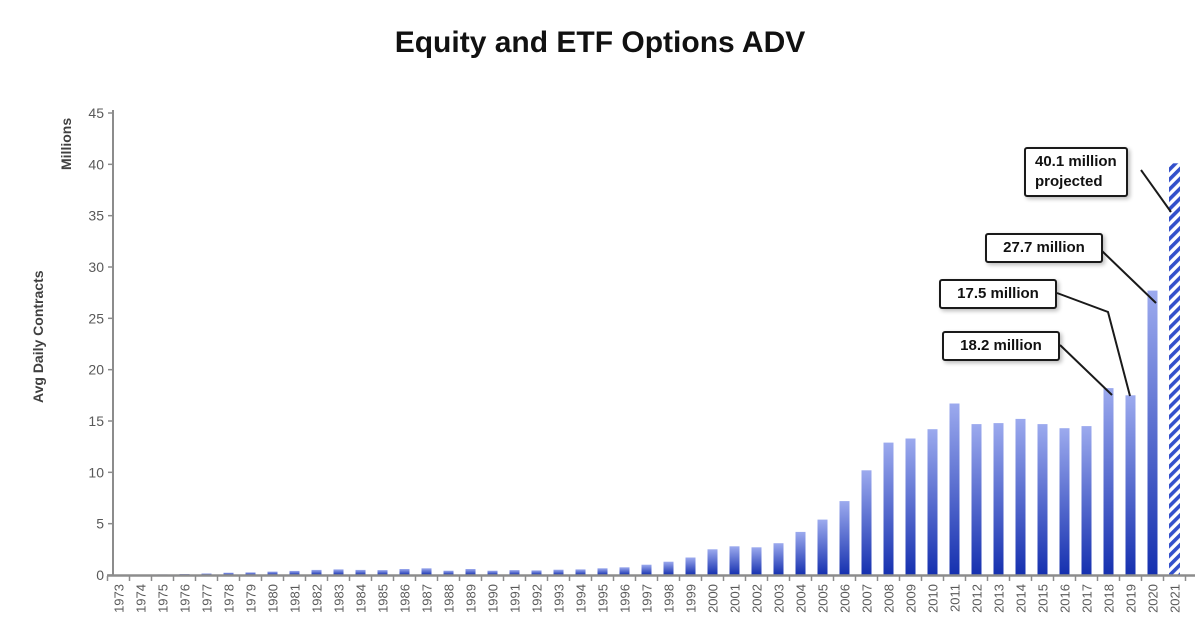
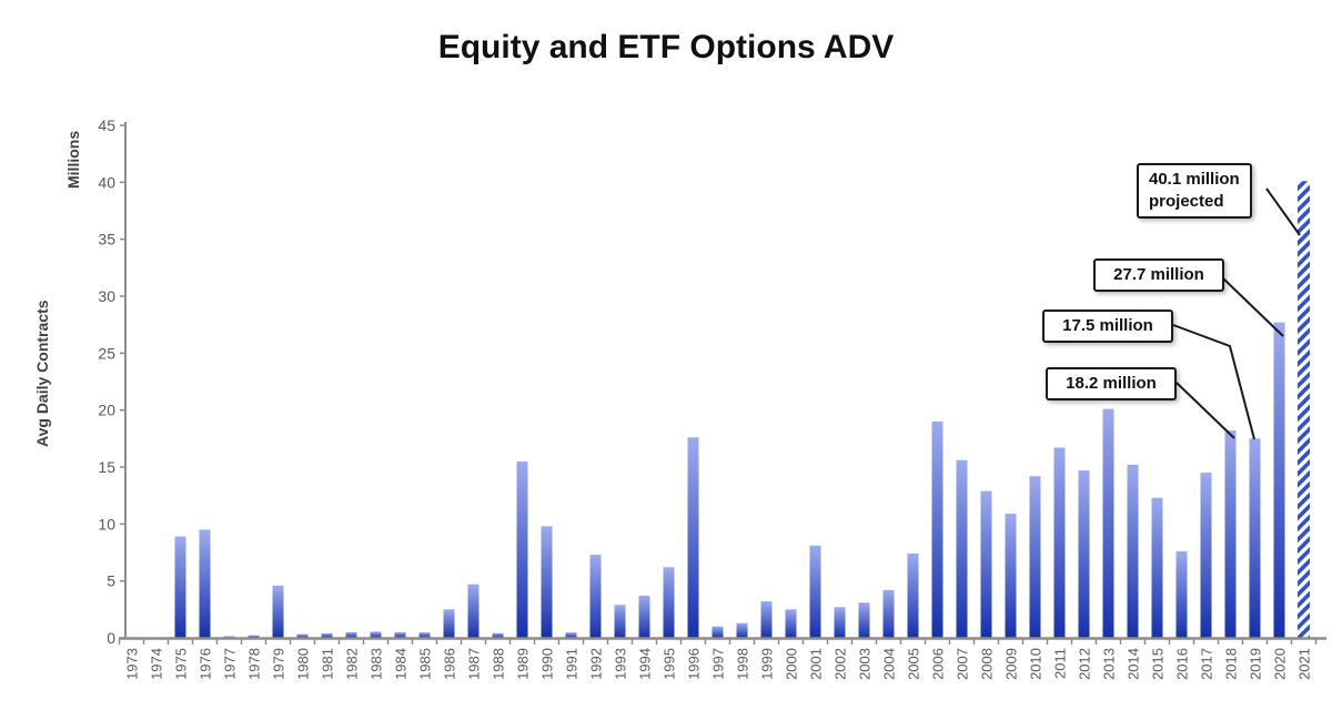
1975: 0.1 -> 8.9
1976: 0.1 -> 9.5
1979: 0.2 -> 4.6
1986: 0.6 -> 2.5
1987: 0.7 -> 4.7
1989: 0.6 -> 15.5
1990: 0.4 -> 9.8
1992: 0.5 -> 7.3
1993: 0.5 -> 2.9
1994: 0.6 -> 3.7
1995: 0.7 -> 6.2
1996: 0.8 -> 17.6
1999: 1.7 -> 3.2
2001: 2.8 -> 8.1
2005: 5.4 -> 7.4
2006: 7.2 -> 19.0
2007: 10.2 -> 15.6
2009: 13.3 -> 10.9
2013: 14.8 -> 20.1
2015: 14.7 -> 12.3
2016: 14.3 -> 7.6
